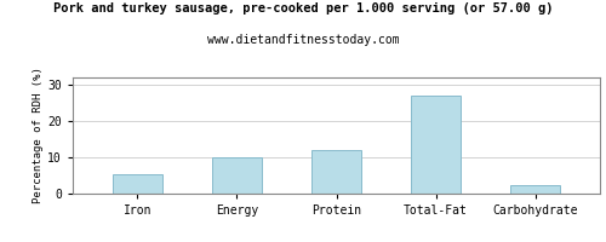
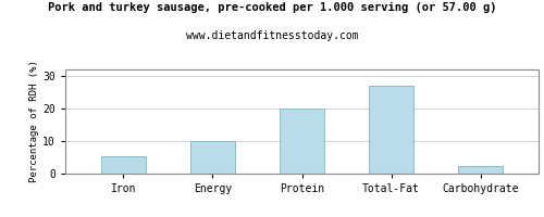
Protein: 12.0 -> 20.0
